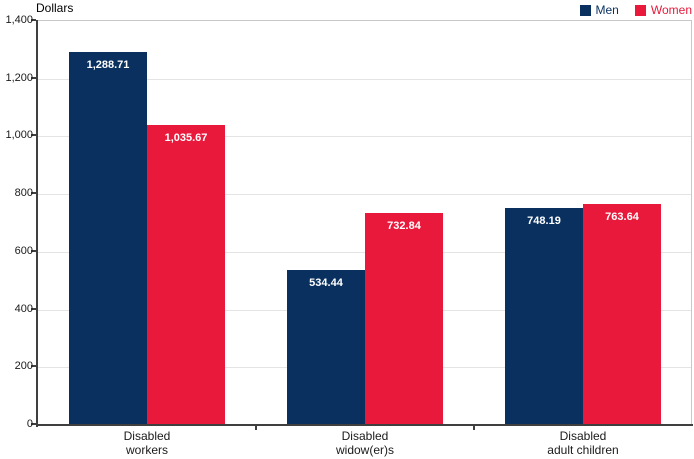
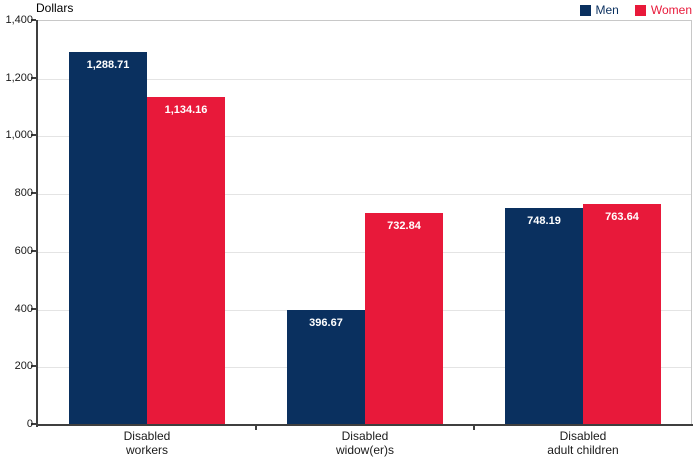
Women/Disabled workers: 1,035.67 -> 1,134.16
Men/Disabled widow(er)s: 534.44 -> 396.67
